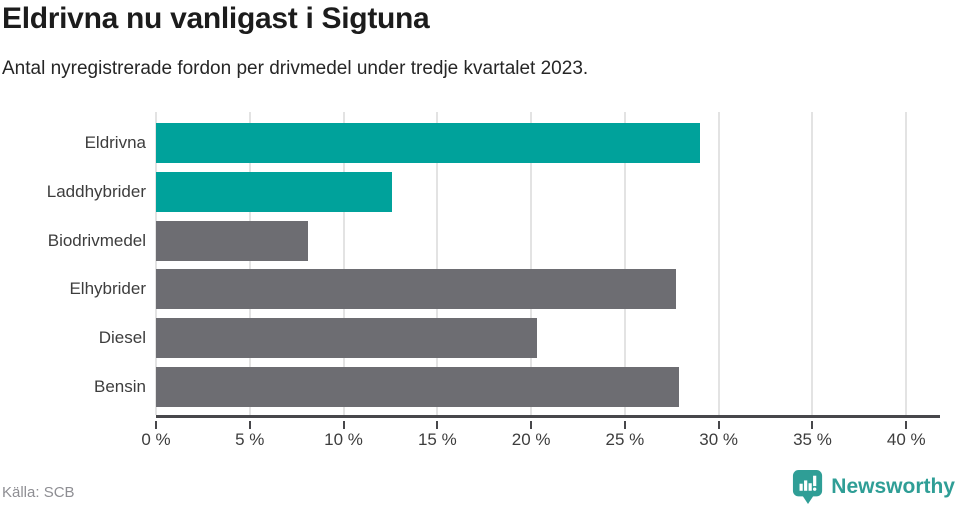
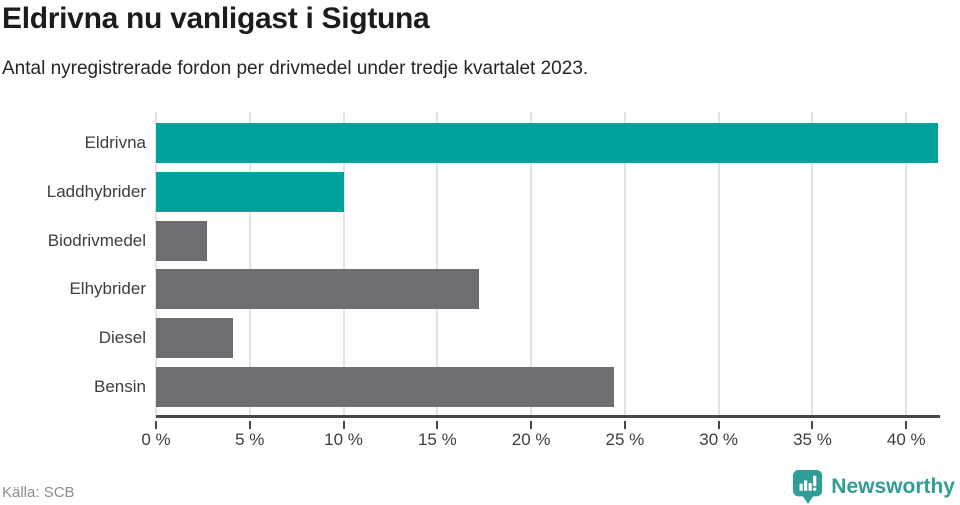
Eldrivna: 29.0% -> 41.7%
Laddhybrider: 12.6% -> 10.0%
Biodrivmedel: 8.1% -> 2.7%
Elhybrider: 27.7% -> 17.2%
Diesel: 20.3% -> 4.1%
Bensin: 27.9% -> 24.4%
